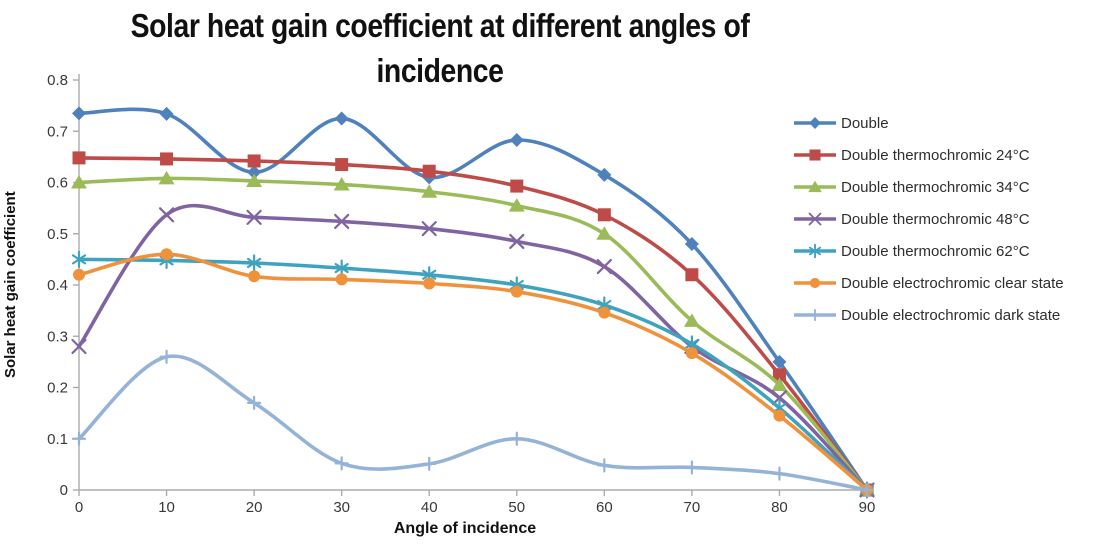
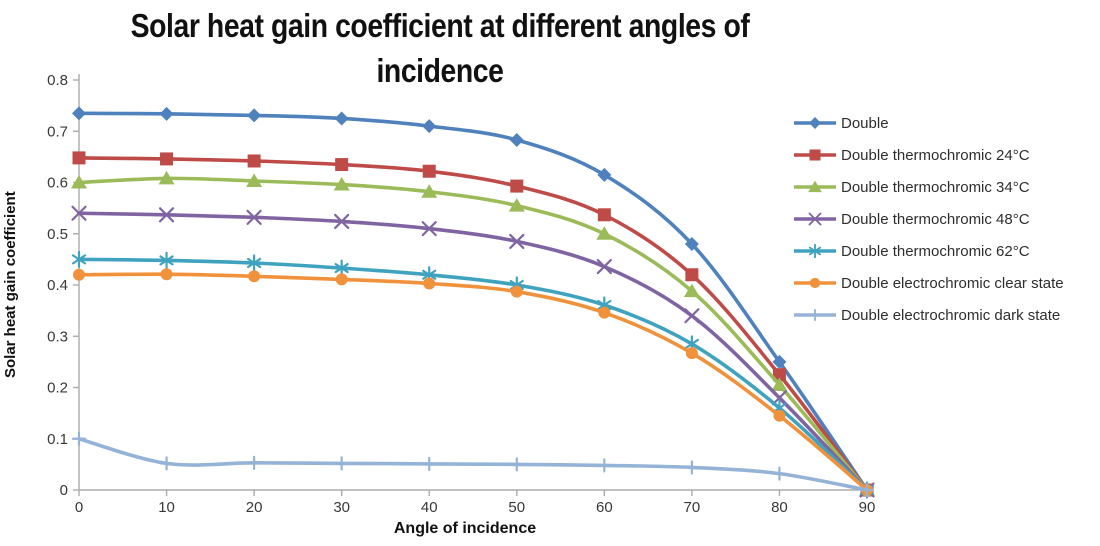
Double thermochromic 48°C/0: 0.28 -> 0.54
Double electrochromic clear state/10: 0.46 -> 0.42
Double electrochromic dark state/10: 0.26 -> 0.05
Double/20: 0.62 -> 0.73
Double electrochromic dark state/20: 0.17 -> 0.05
Double/40: 0.61 -> 0.71
Double electrochromic dark state/50: 0.10 -> 0.05
Double thermochromic 34°C/70: 0.33 -> 0.39
Double thermochromic 48°C/70: 0.28 -> 0.34
